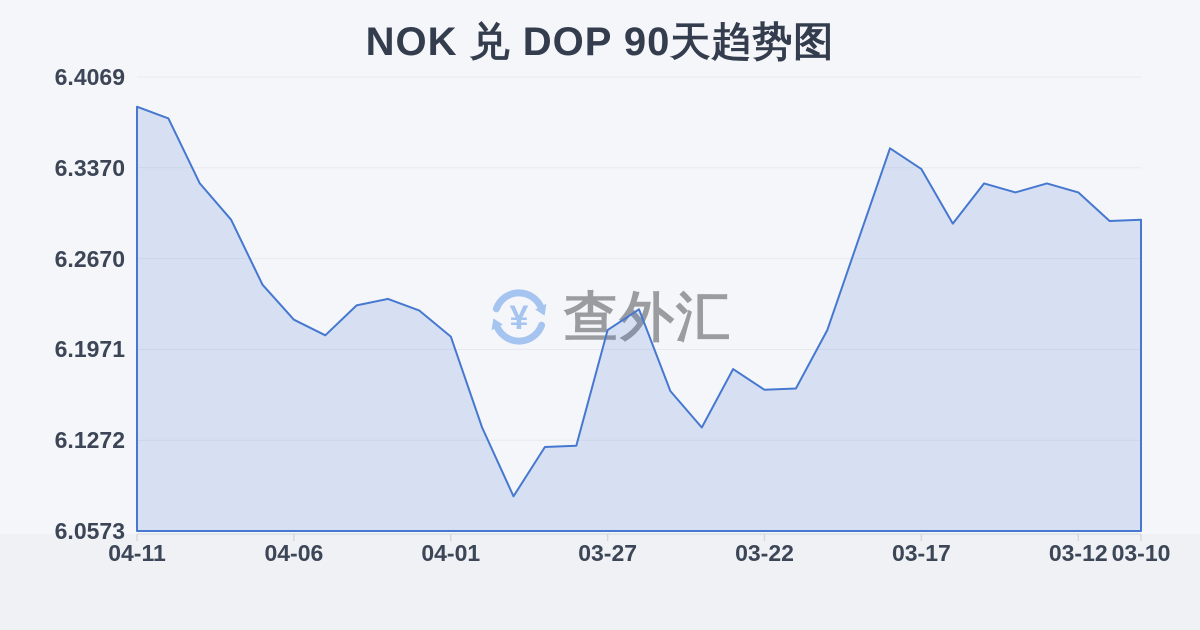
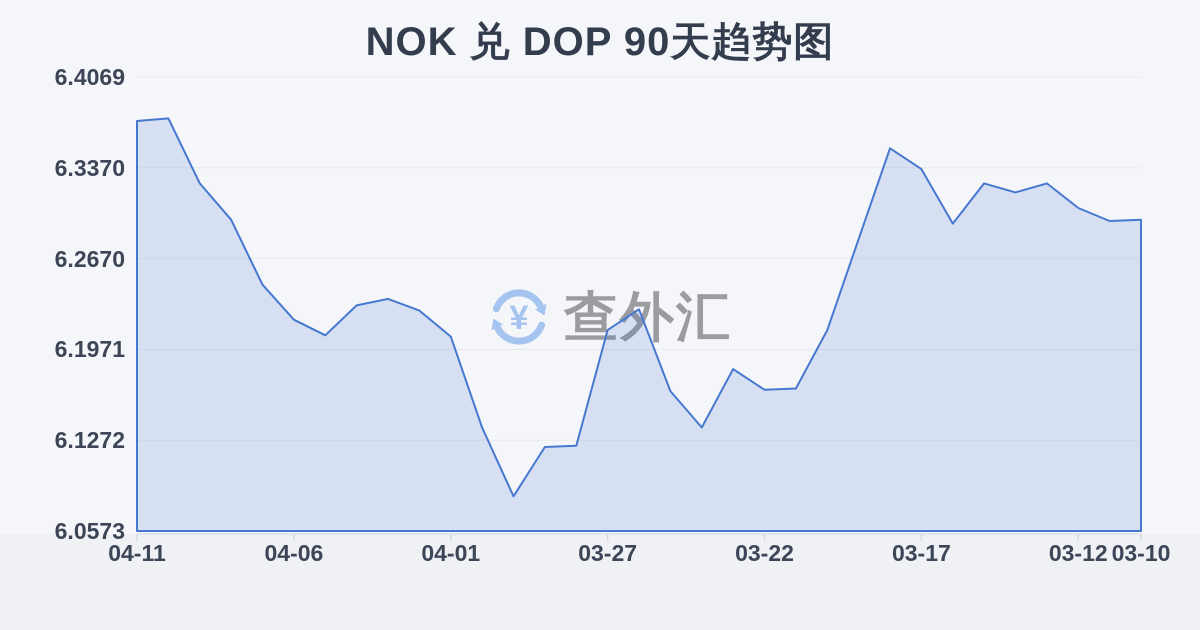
04-11: 6.384 -> 6.373
03-12: 6.318 -> 6.306
